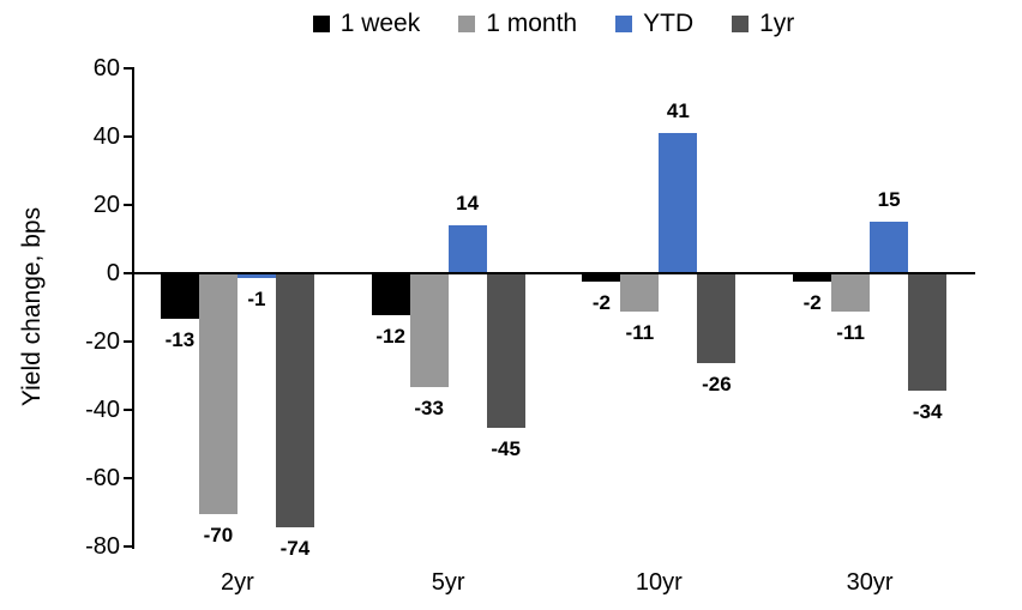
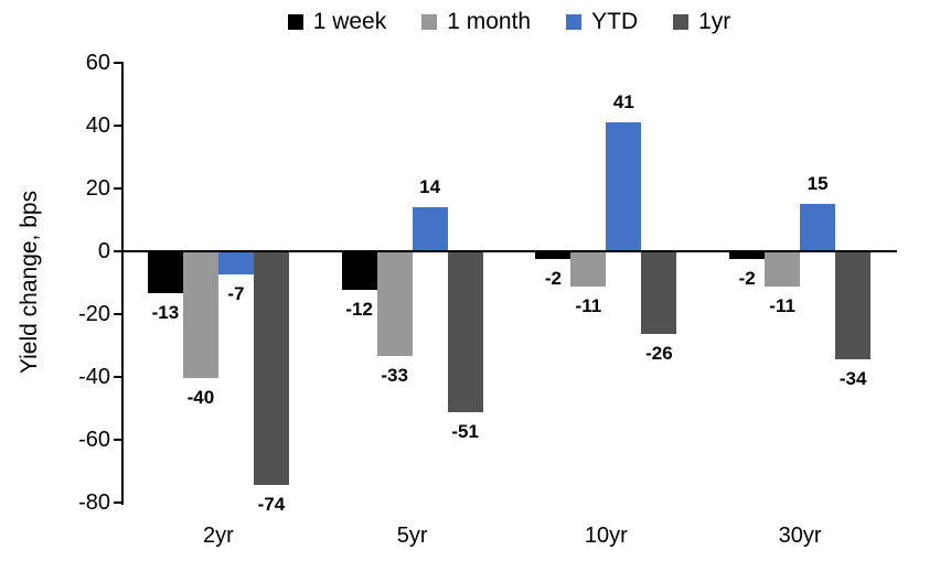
1 month/2yr: -70 -> -40
YTD/2yr: -1 -> -7
1yr/5yr: -45 -> -51
